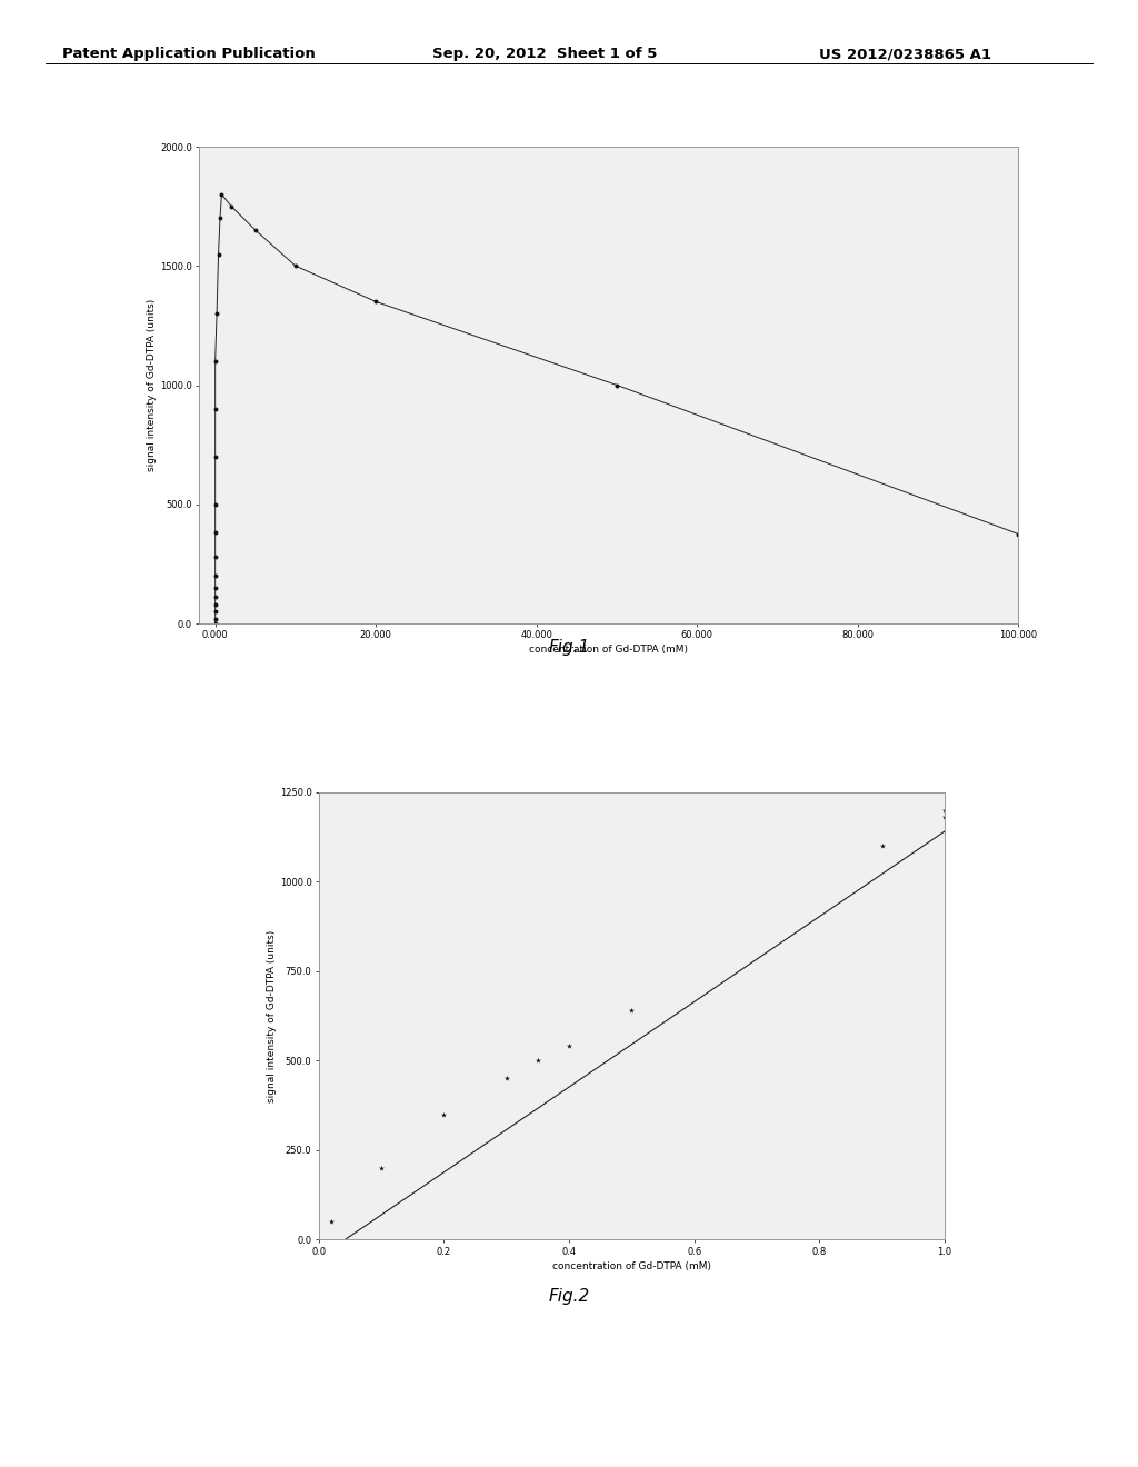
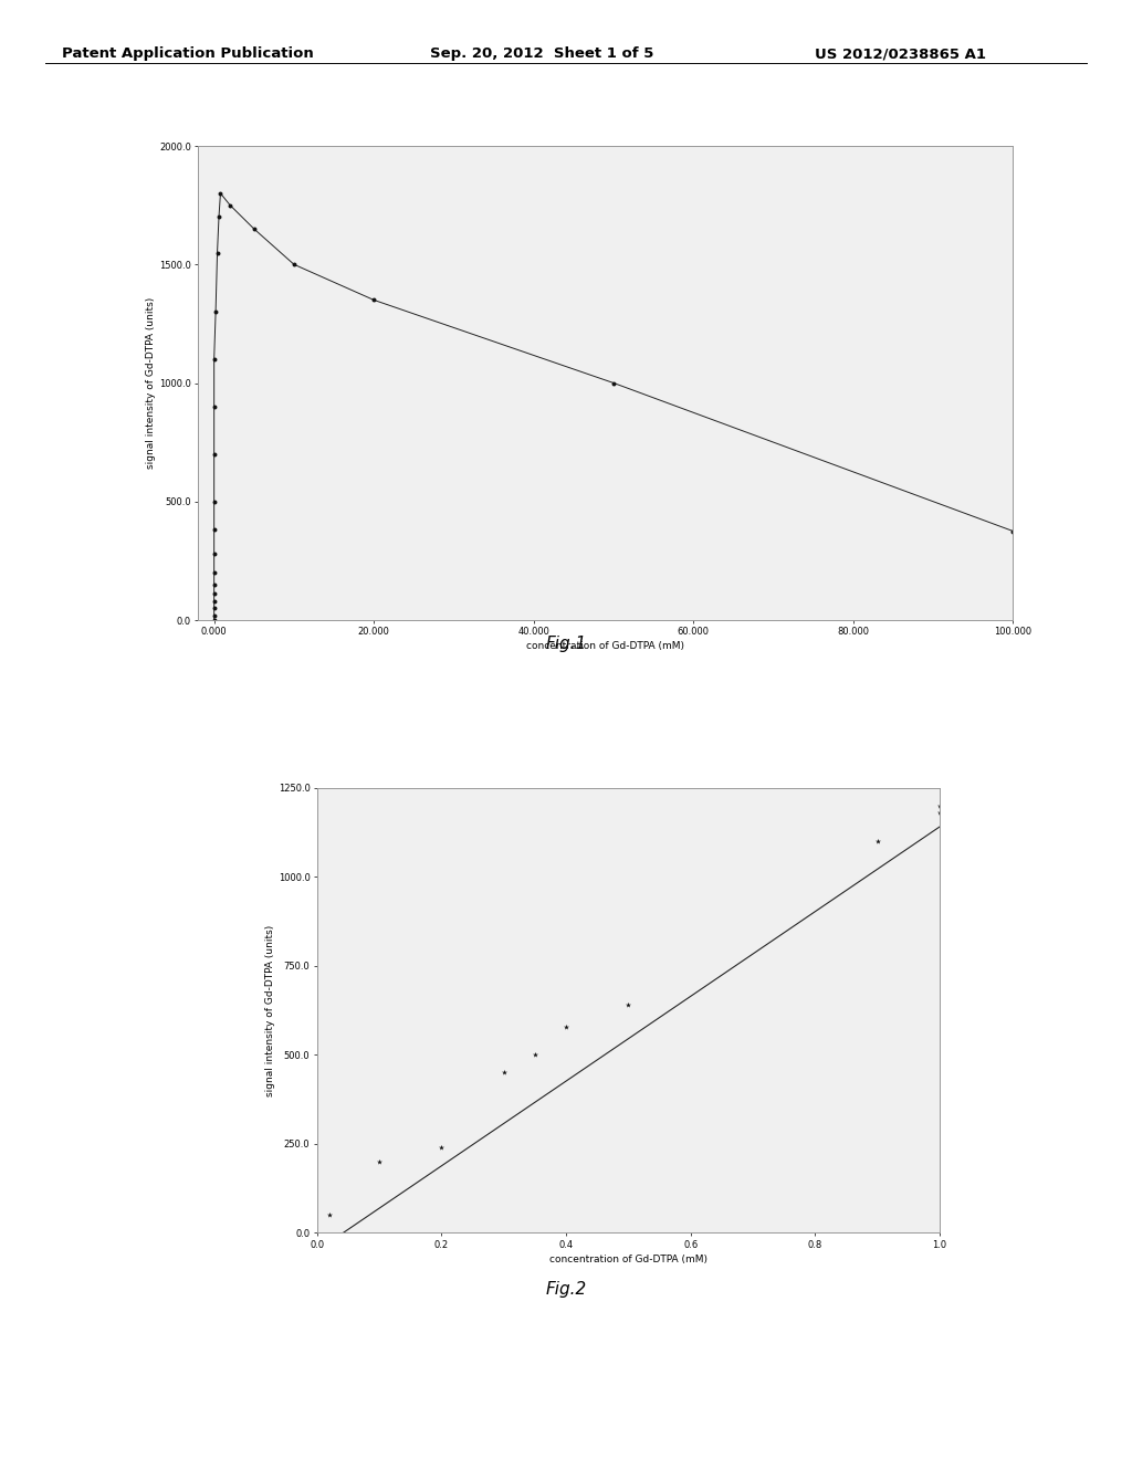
0.2: 350 -> 240
0.4: 540 -> 580
